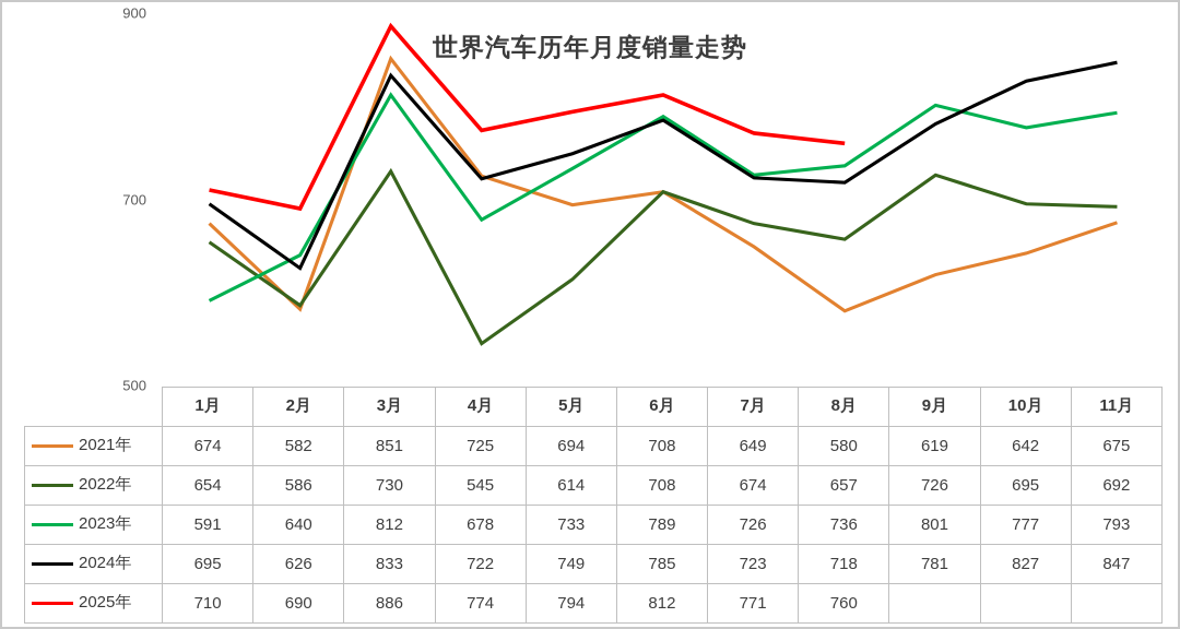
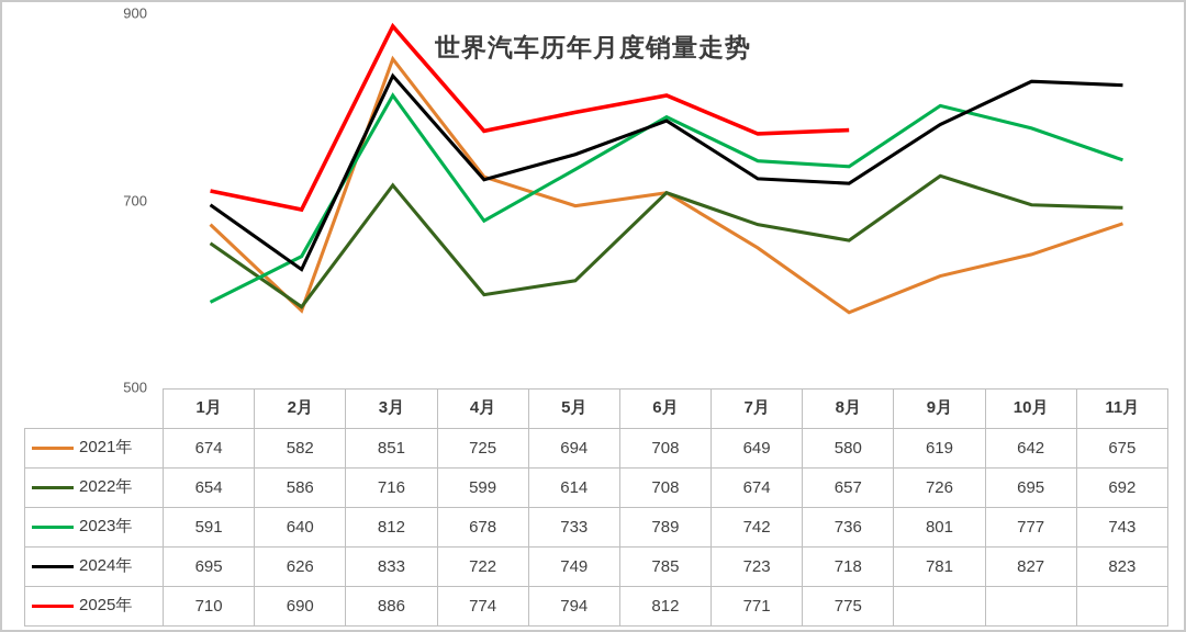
2022年/3月: 730 -> 716
2022年/4月: 545 -> 599
2023年/7月: 726 -> 742
2025年/8月: 760 -> 775
2023年/11月: 793 -> 743
2024年/11月: 847 -> 823
